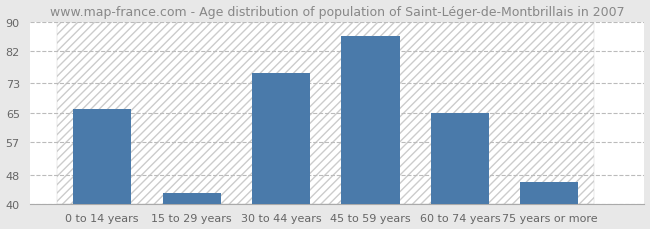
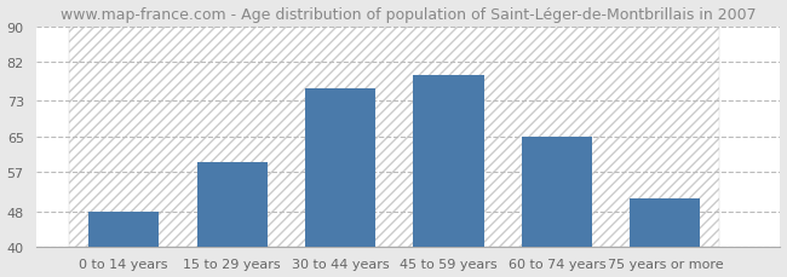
0 to 14 years: 66 -> 48
15 to 29 years: 43 -> 59
45 to 59 years: 86 -> 79
75 years or more: 46 -> 51
